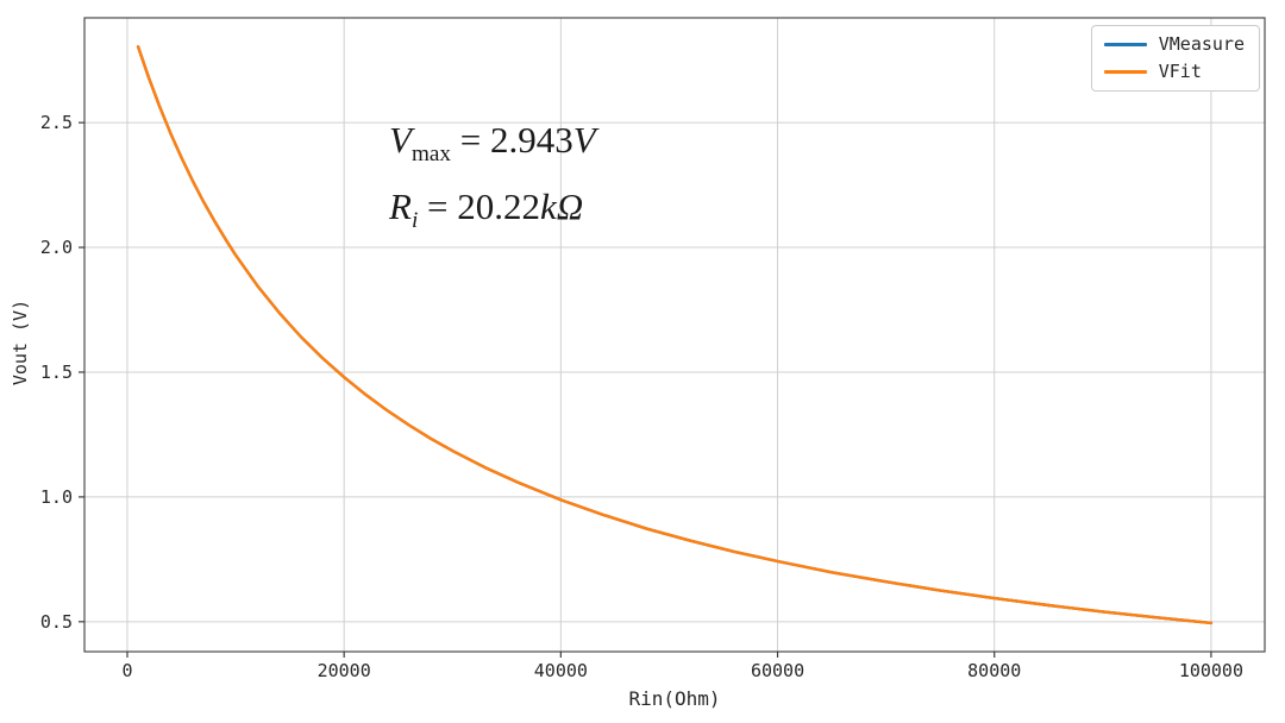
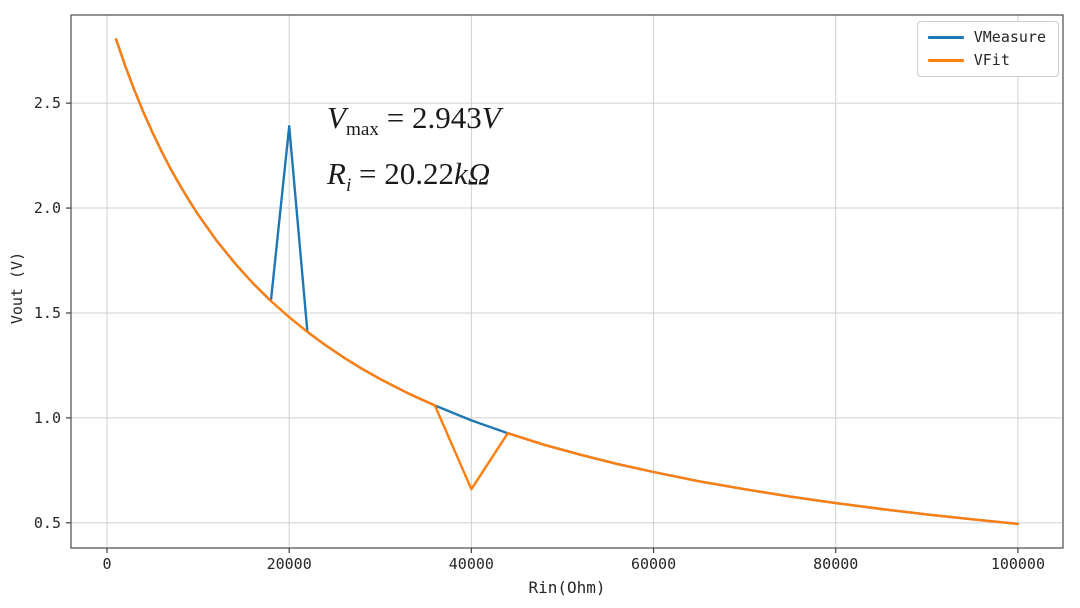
VMeasure/20000: 1.48 -> 2.39
VFit/40000: 0.99 -> 0.66
